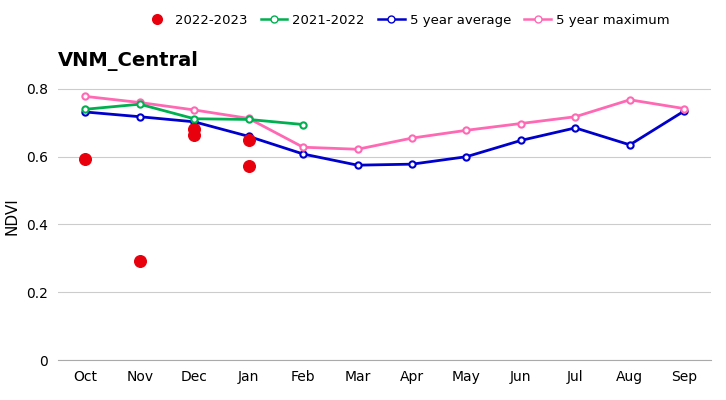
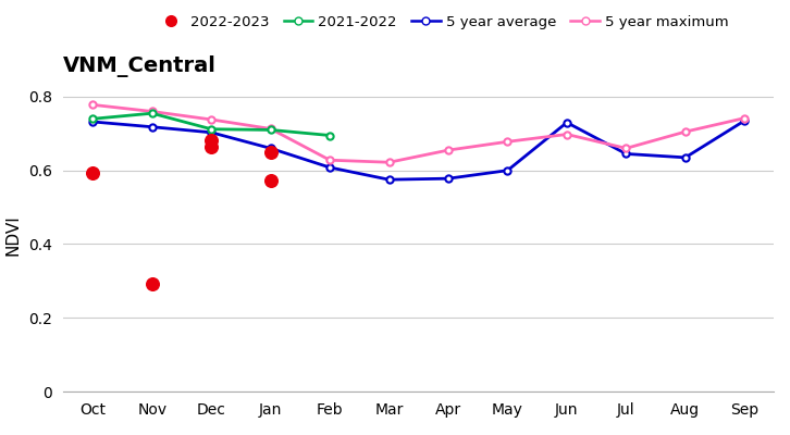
5 year average/Jun: 0.648 -> 0.730
5 year average/Jul: 0.685 -> 0.645
5 year maximum/Jul: 0.718 -> 0.660
5 year maximum/Aug: 0.768 -> 0.705
